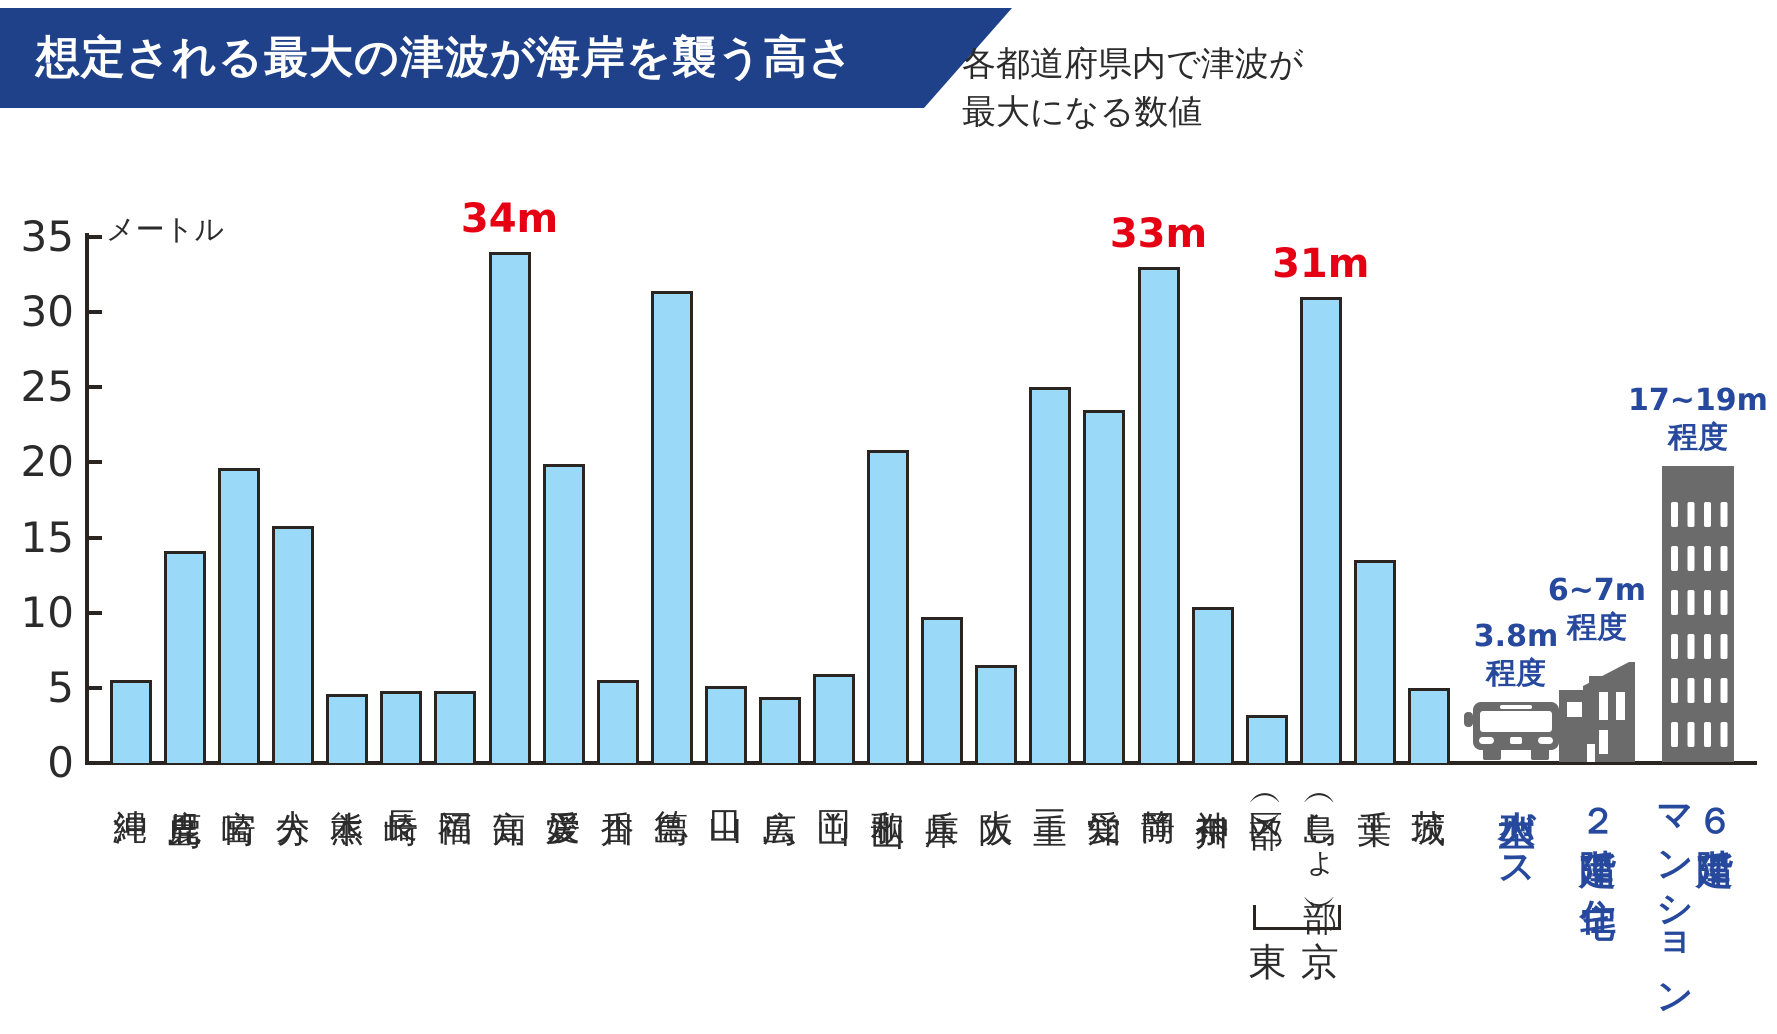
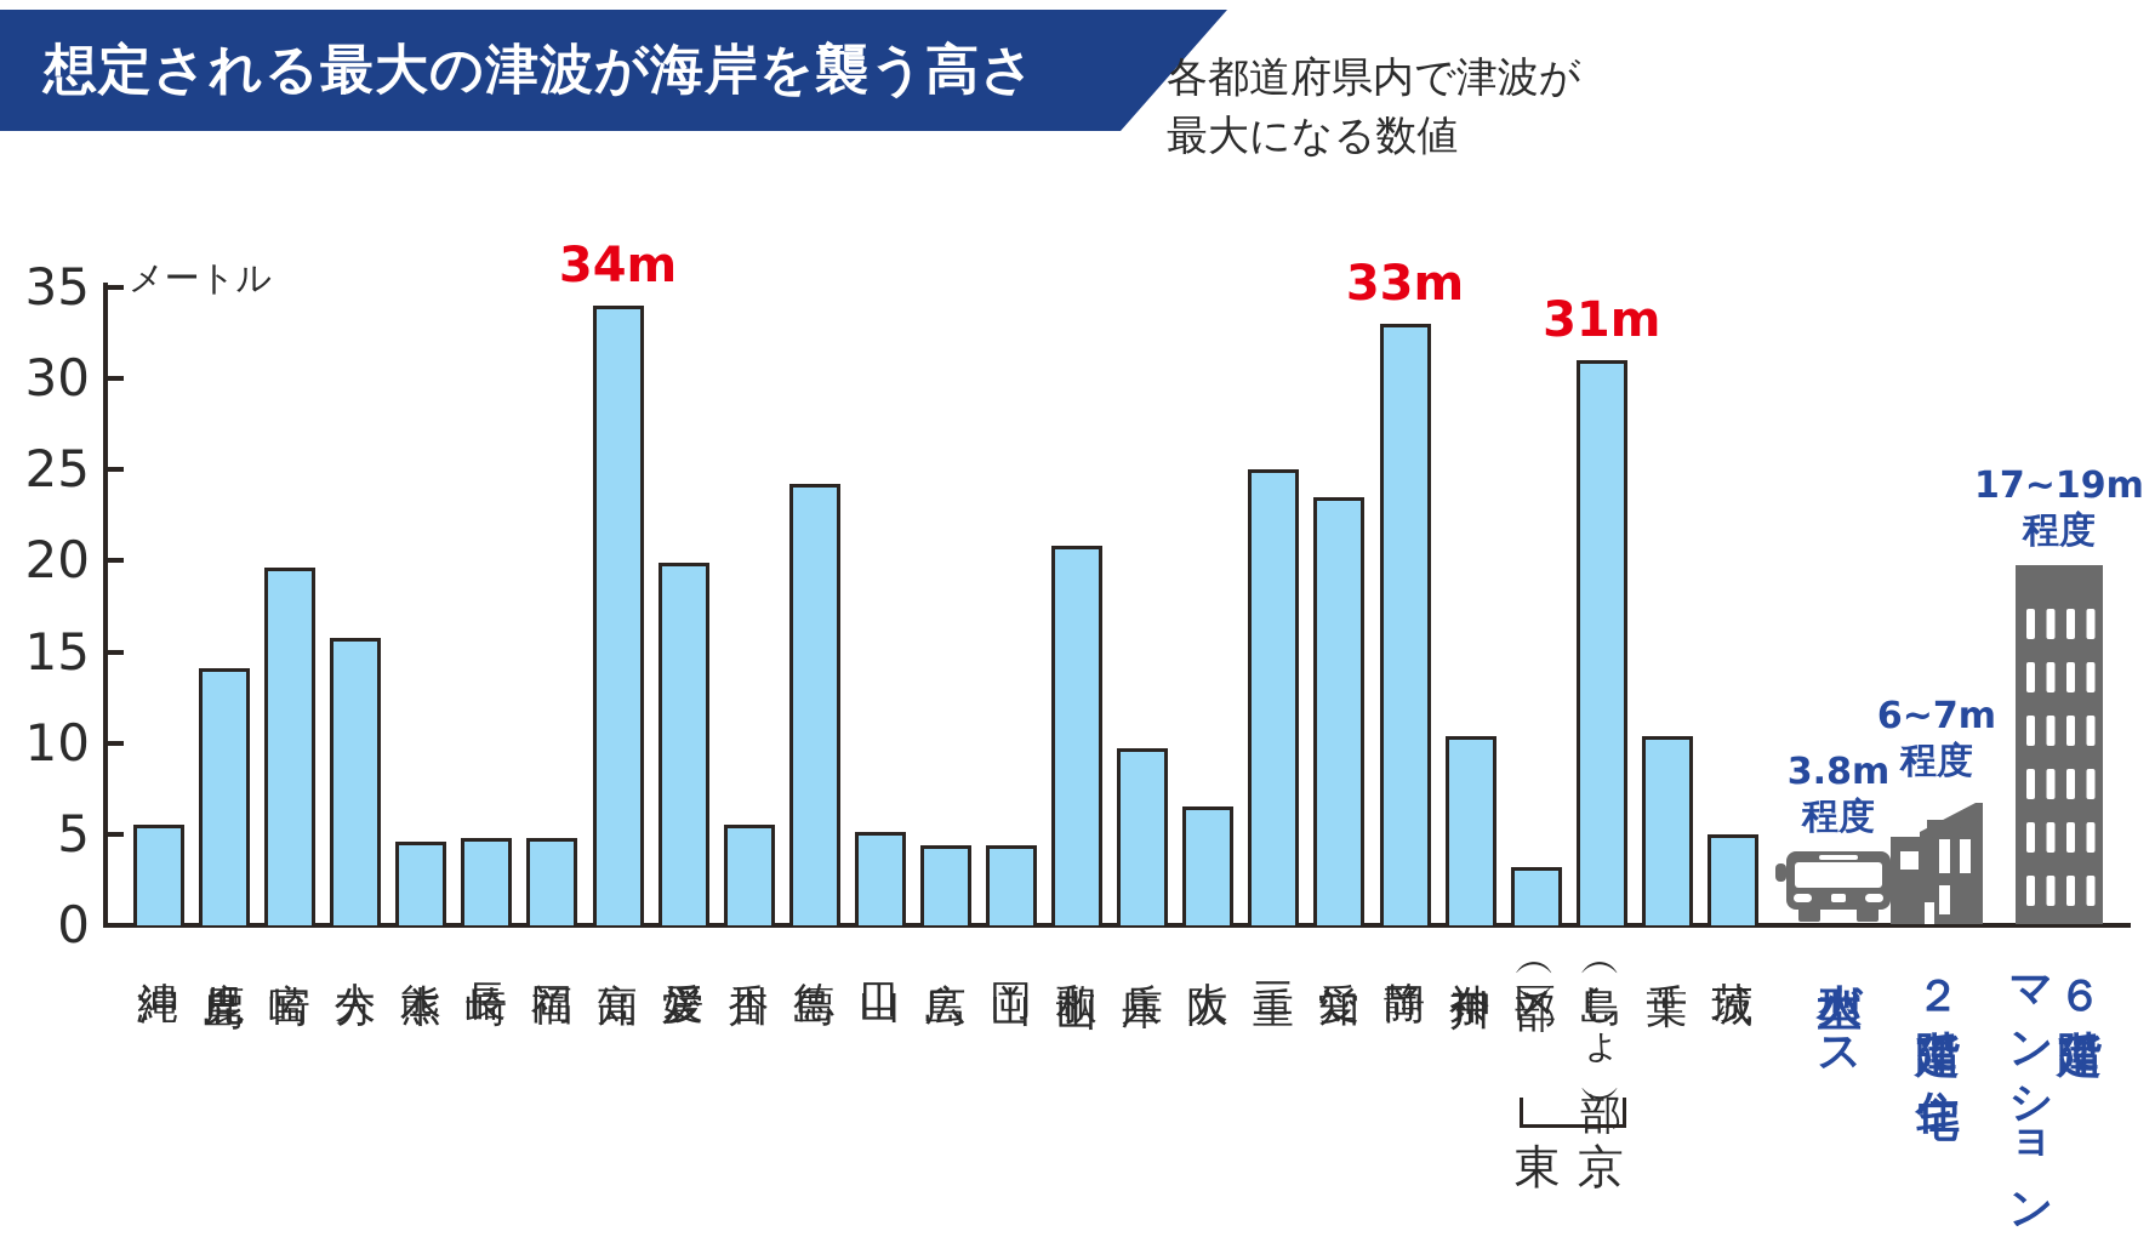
徳島: 31.4 -> 24.2
岡山: 5.9 -> 4.4
千葉: 13.5 -> 10.4
